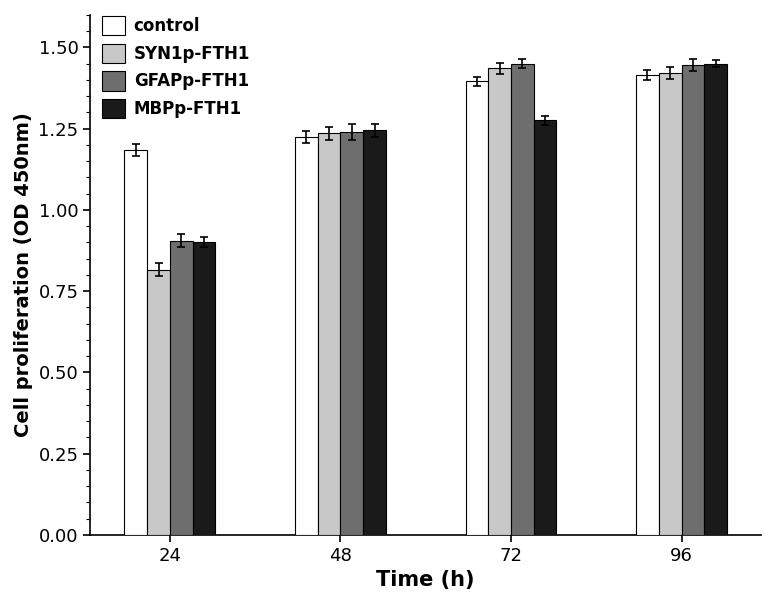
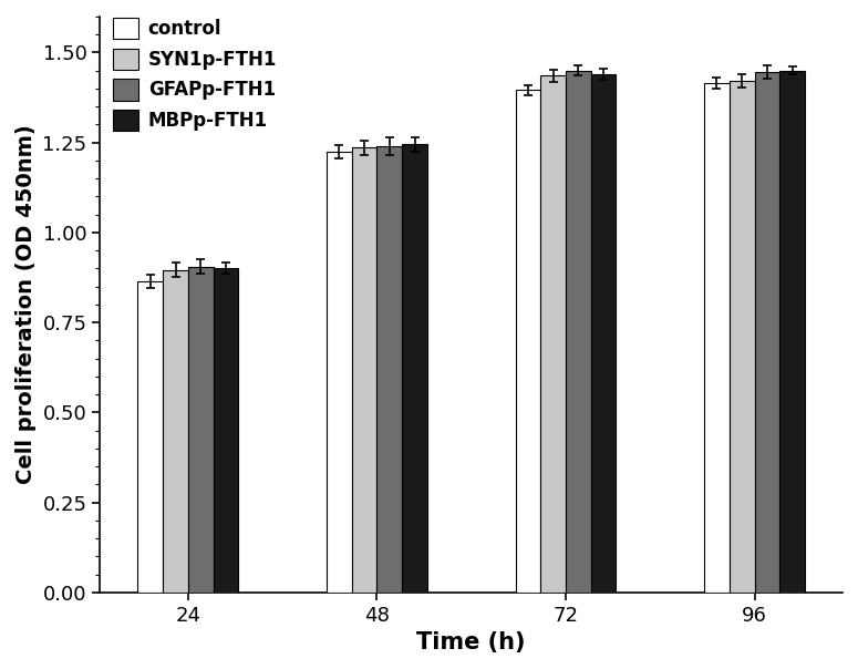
control/24: 1.185 -> 0.865
SYN1p-FTH1/24: 0.815 -> 0.895
MBPp-FTH1/72: 1.275 -> 1.440
